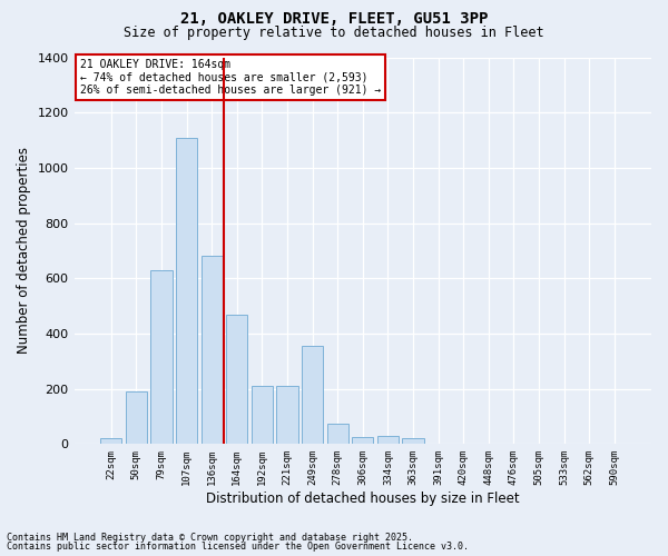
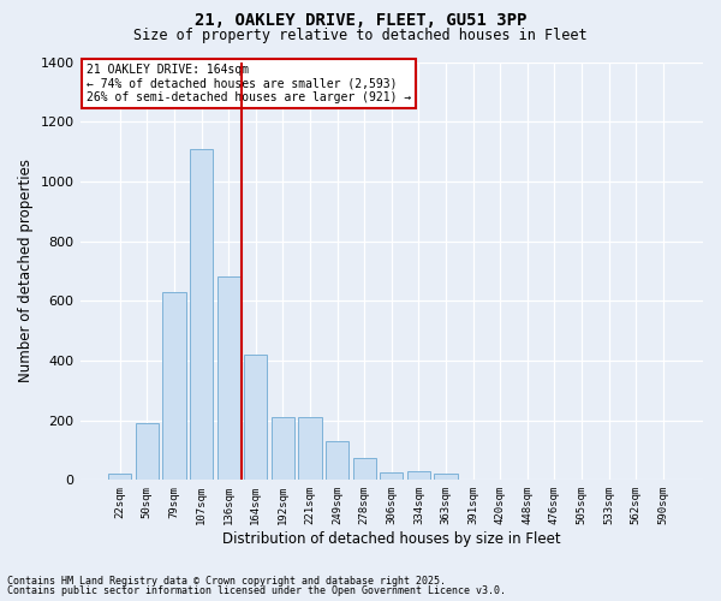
164sqm: 470 -> 420
249sqm: 355 -> 130
